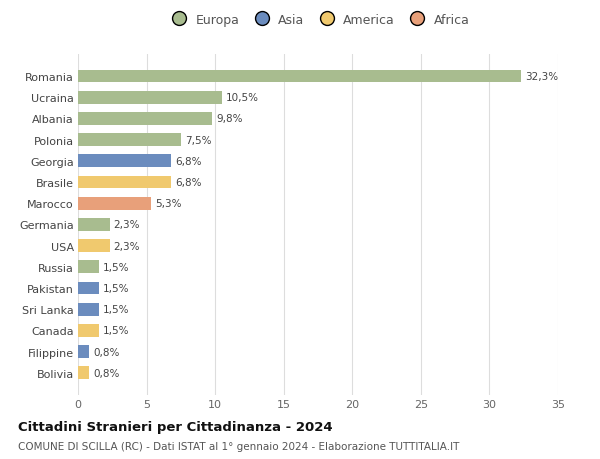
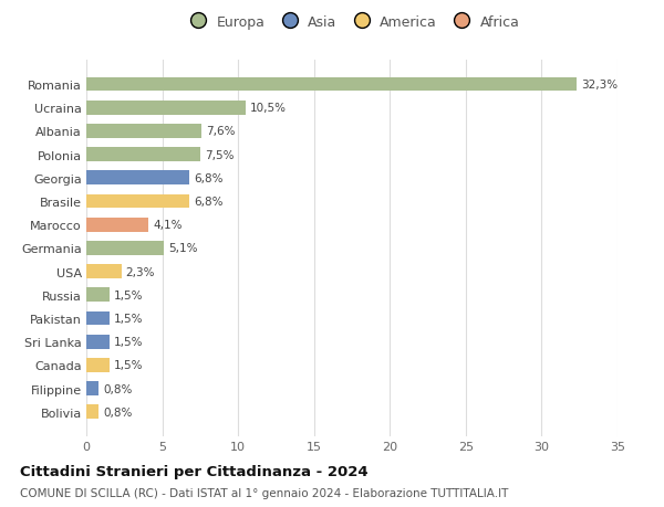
Albania: 9,8% -> 7,6%
Marocco: 5,3% -> 4,1%
Germania: 2,3% -> 5,1%
